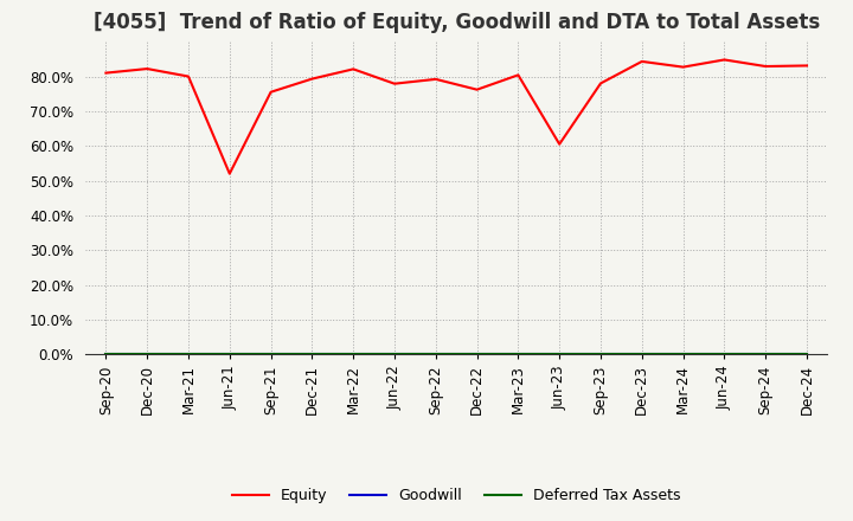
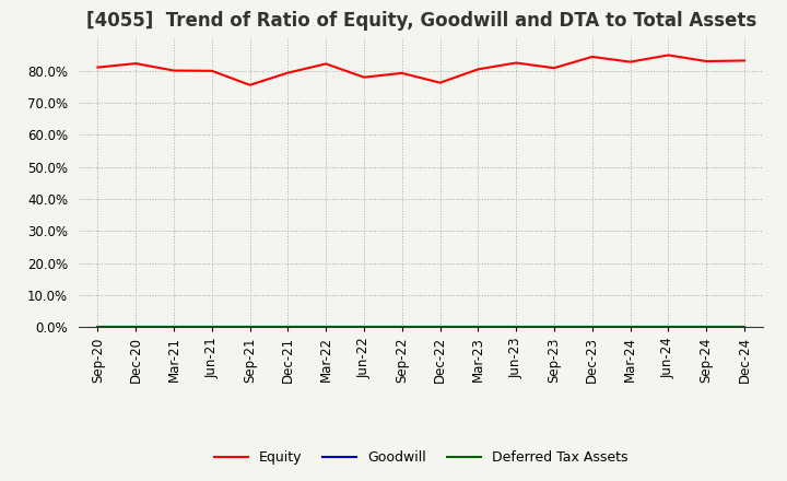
Equity/Jun-21: 52.0% -> 79.9%
Equity/Jun-23: 60.5% -> 82.4%
Equity/Sep-23: 78.0% -> 80.8%
